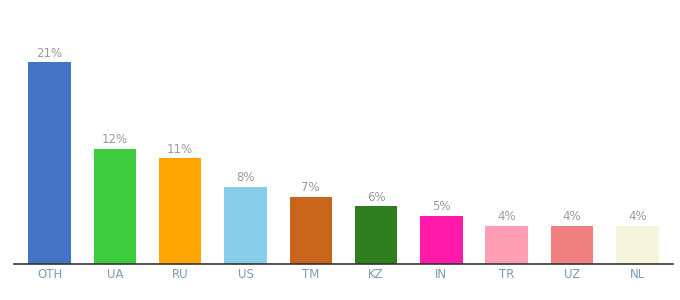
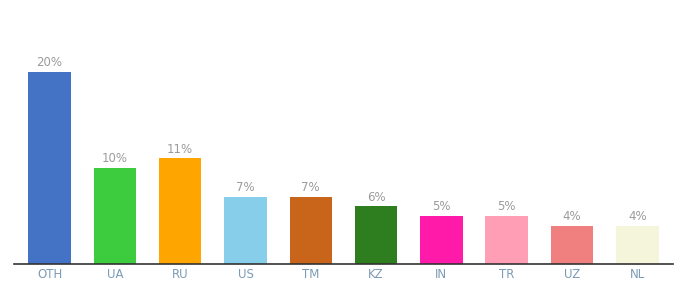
OTH: 21% -> 20%
UA: 12% -> 10%
US: 8% -> 7%
TR: 4% -> 5%
